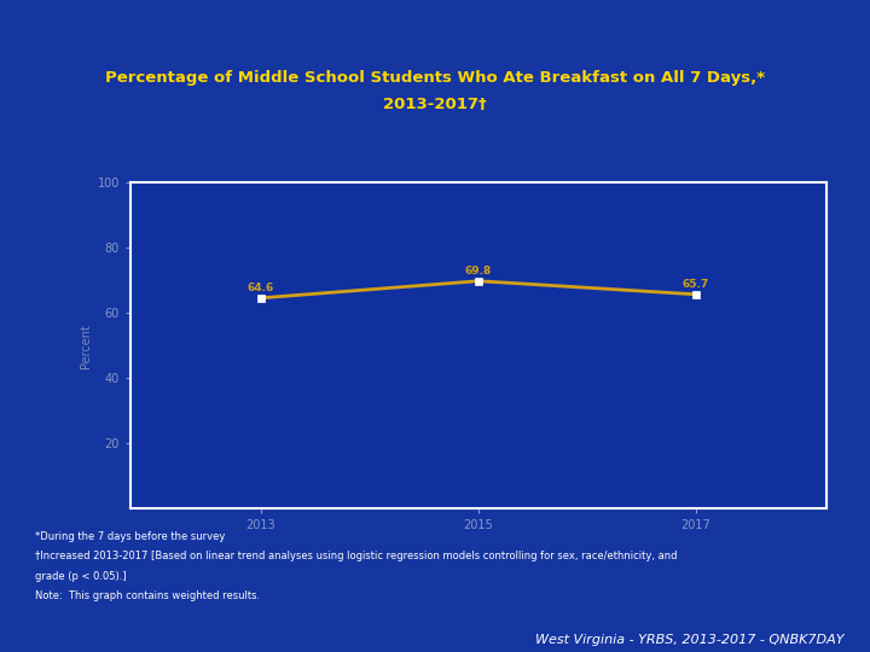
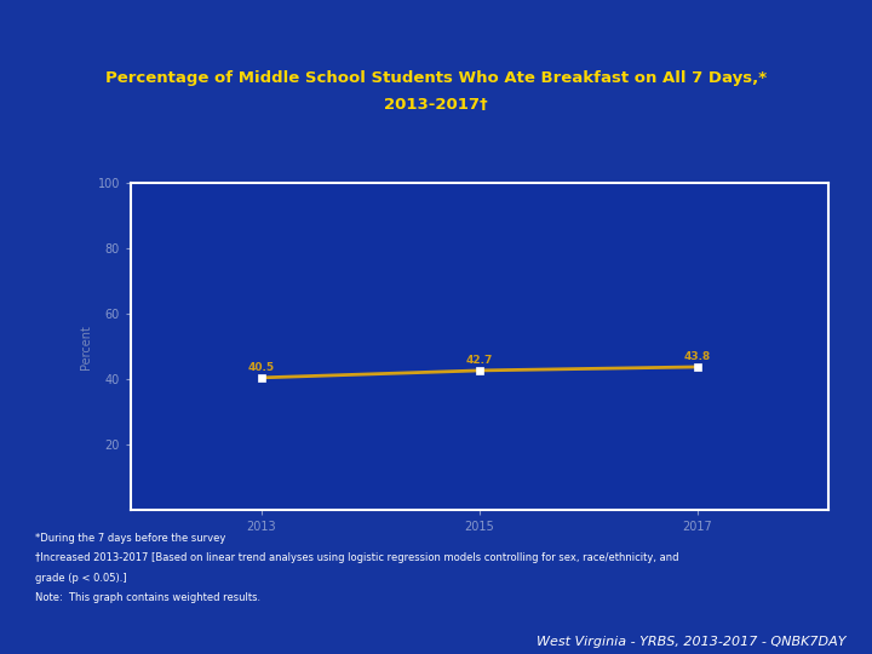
2013: 64.6 -> 40.5
2015: 69.8 -> 42.7
2017: 65.7 -> 43.8
